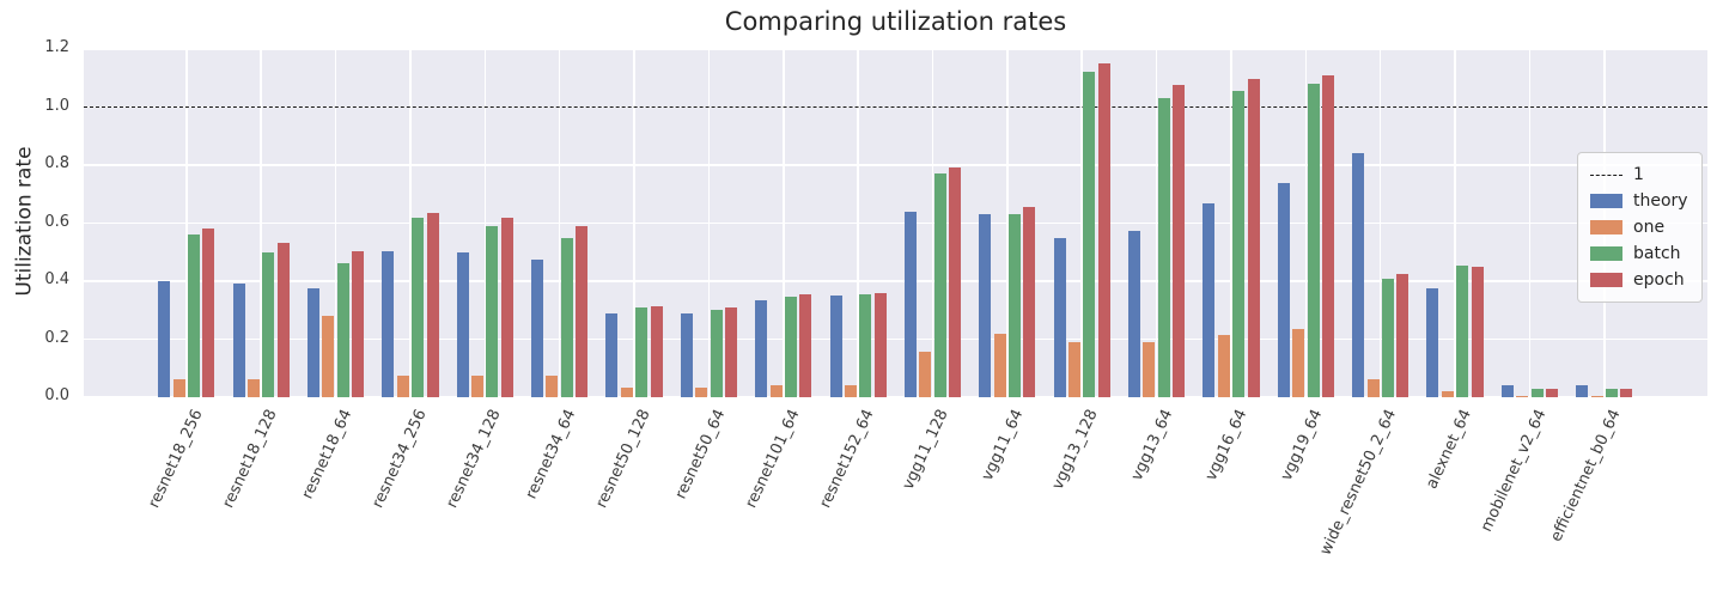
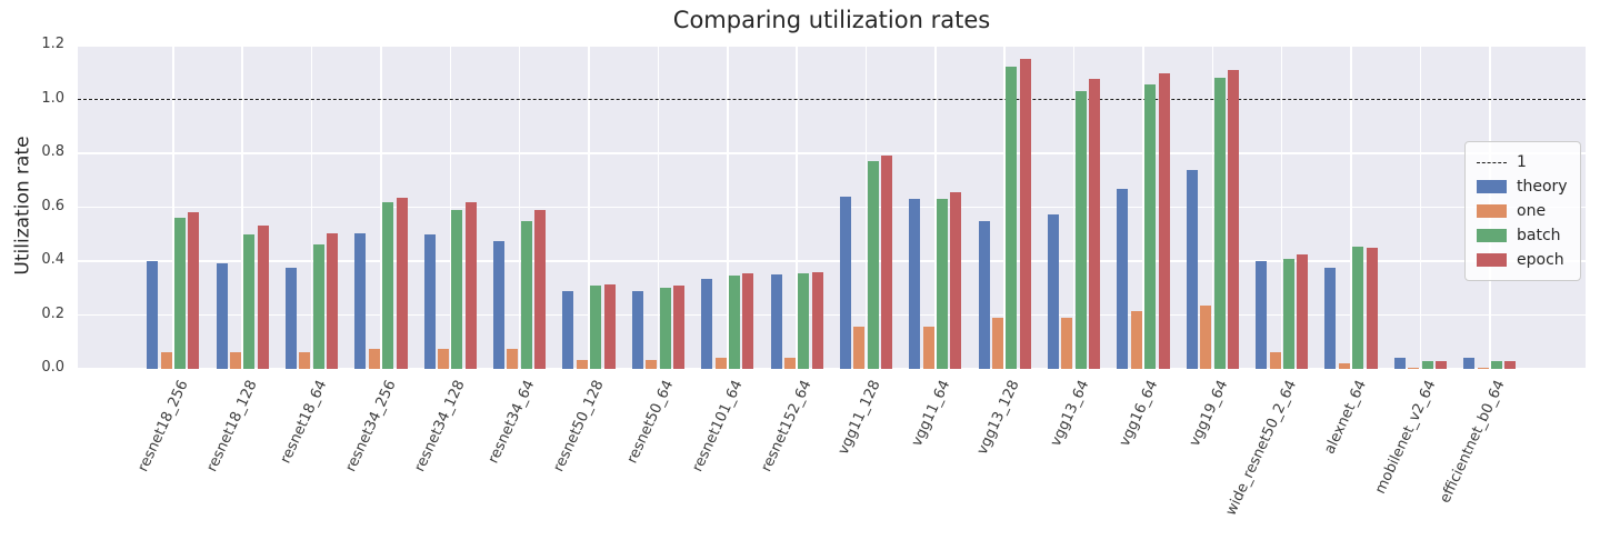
one/resnet18_64: 0.28 -> 0.06
one/vgg11_64: 0.22 -> 0.15
theory/wide_resnet50_2_64: 0.84 -> 0.40
